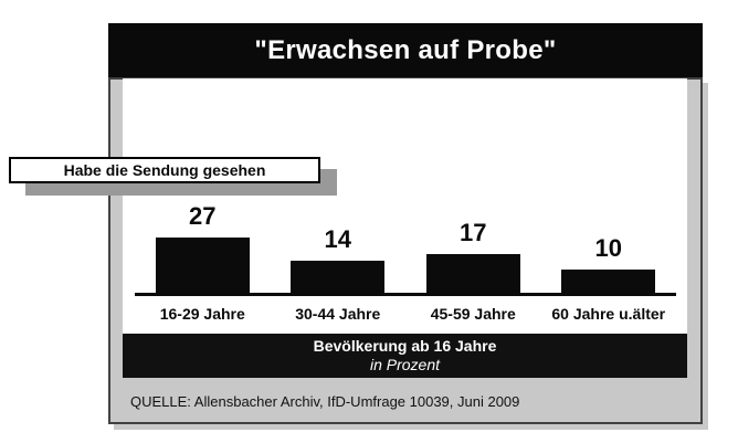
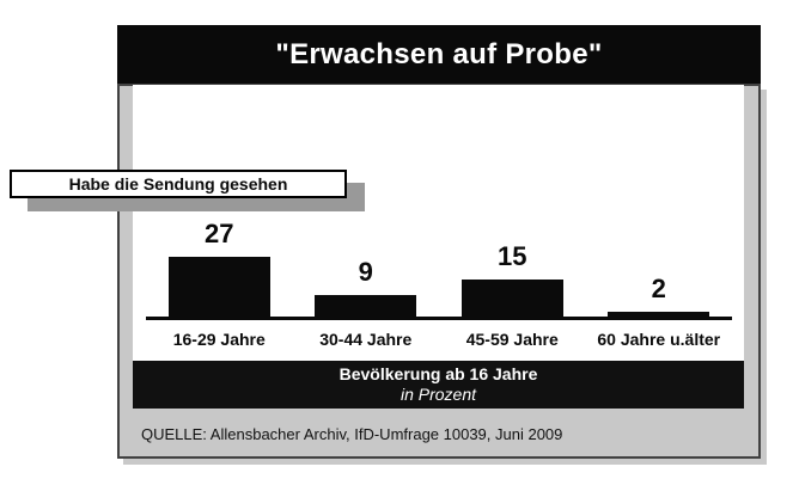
30-44 Jahre: 14 -> 9
45-59 Jahre: 17 -> 15
60 Jahre u.älter: 10 -> 2
